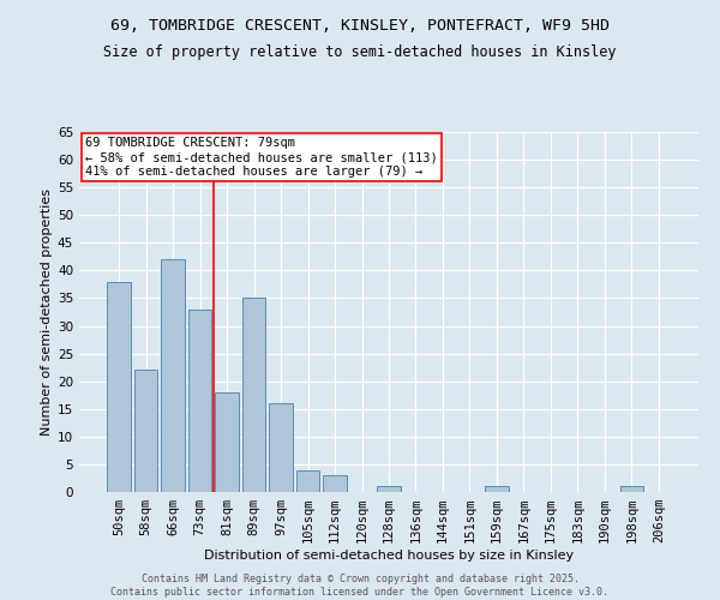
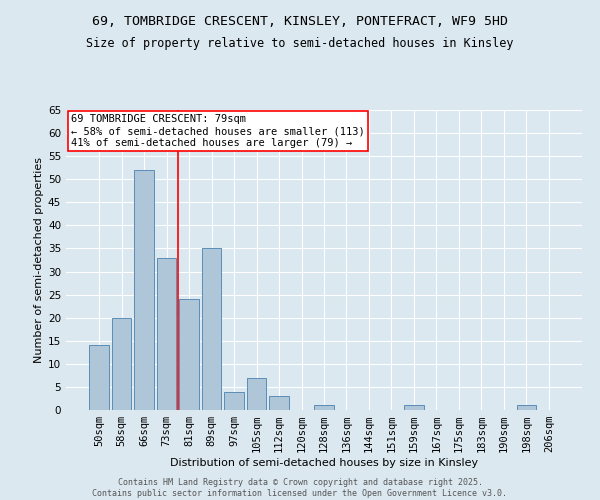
50sqm: 38 -> 14
58sqm: 22 -> 20
66sqm: 42 -> 52
81sqm: 18 -> 24
97sqm: 16 -> 4
105sqm: 4 -> 7
